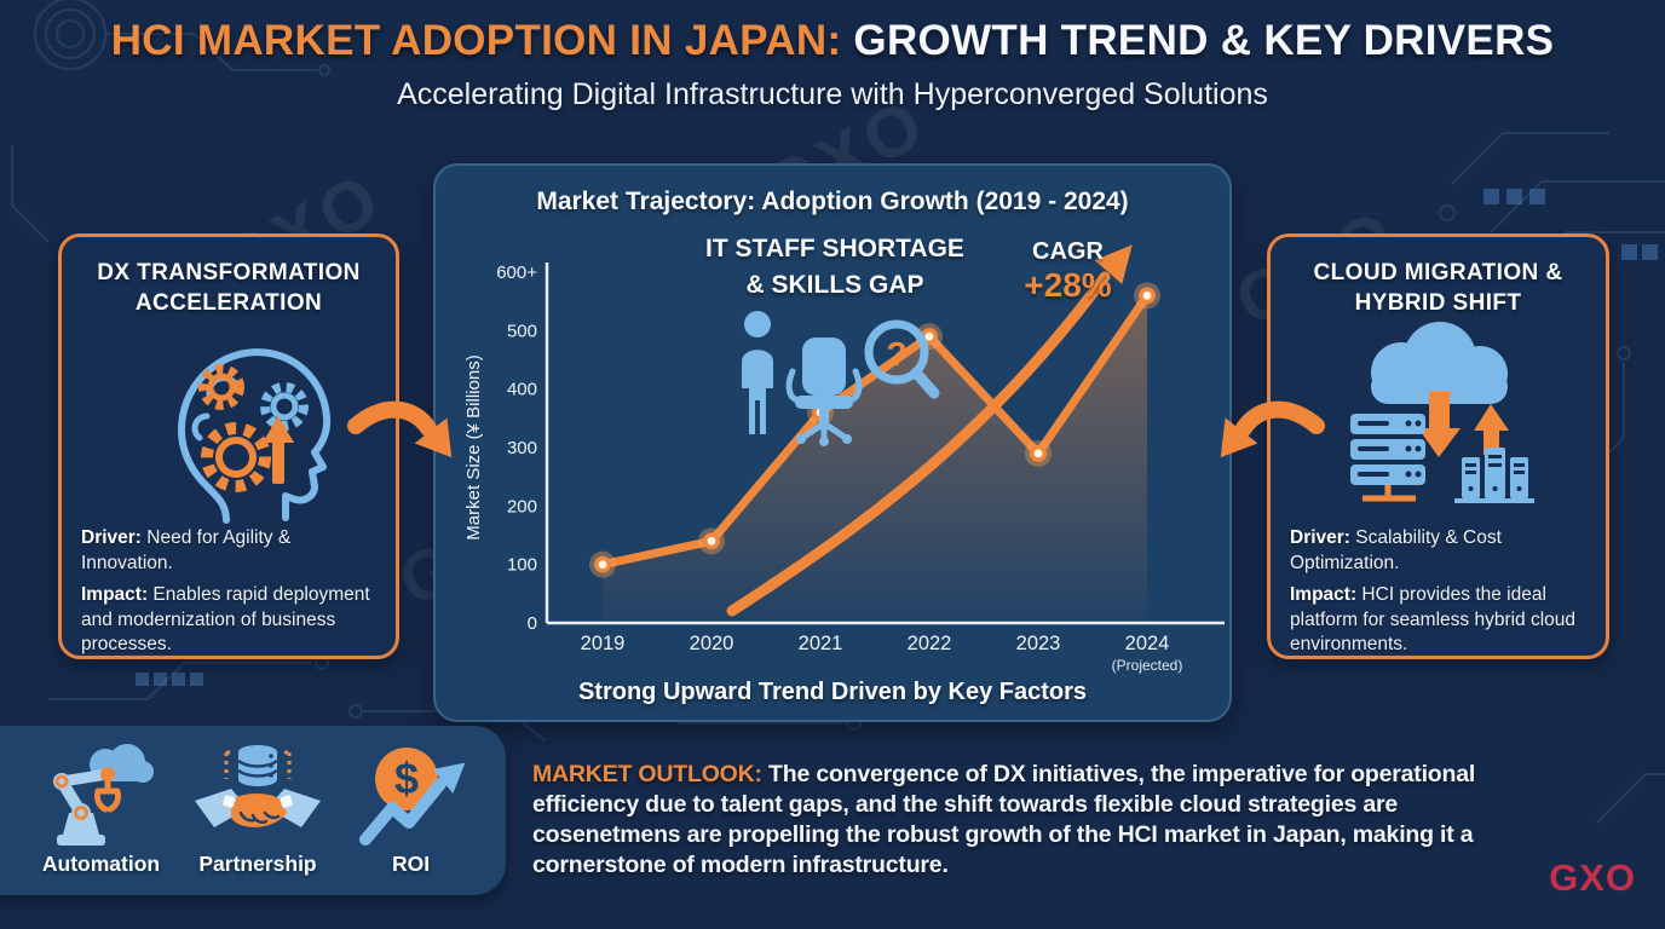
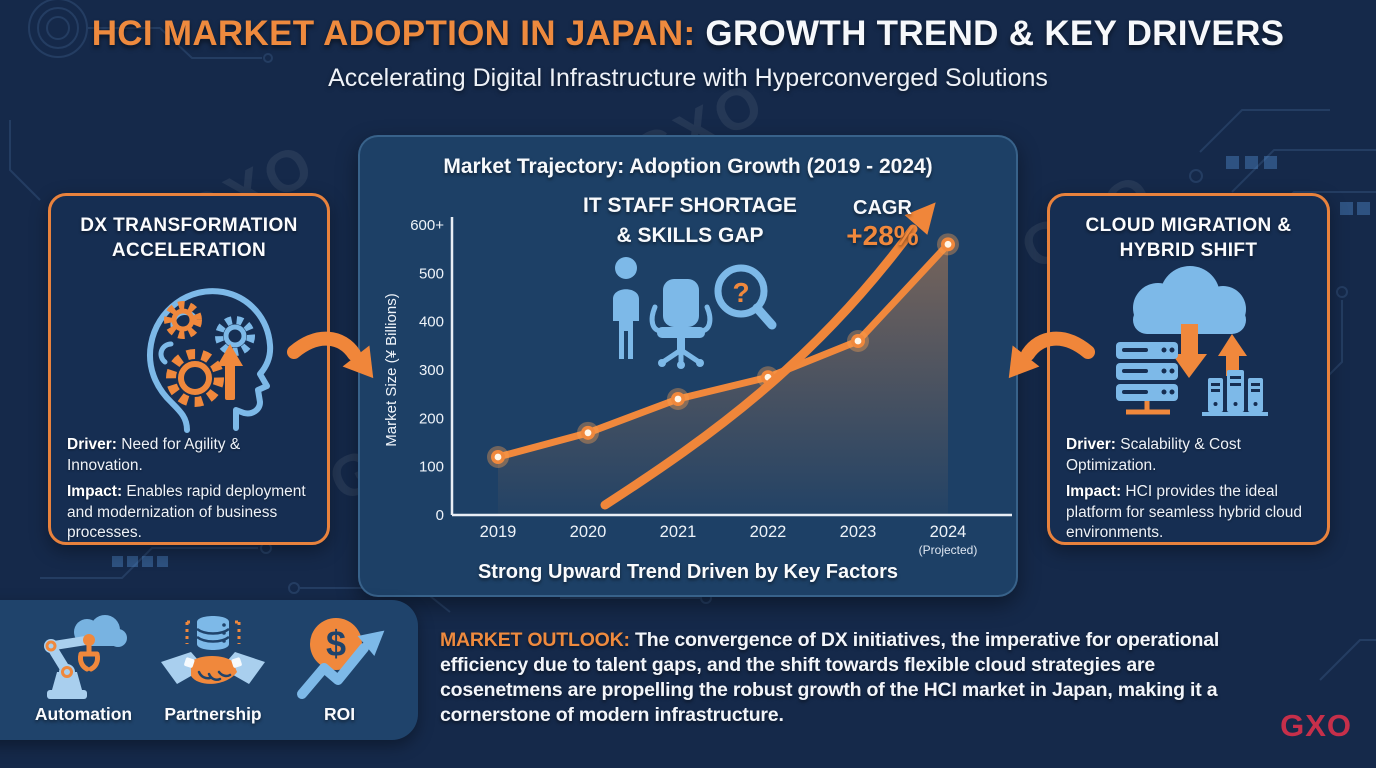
2019: 100 -> 120
2020: 140 -> 170
2021: 360 -> 240
2022: 490 -> 280
2023: 290 -> 360
